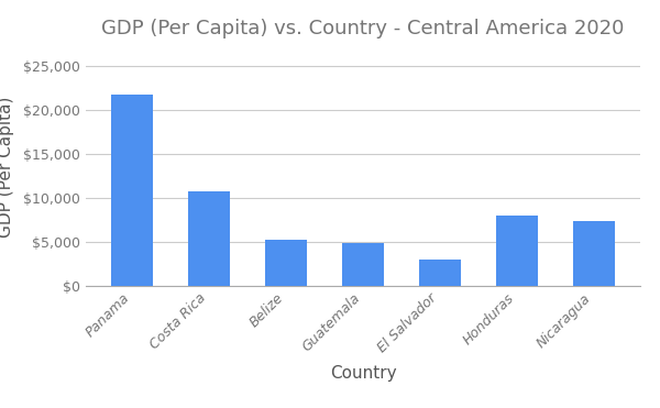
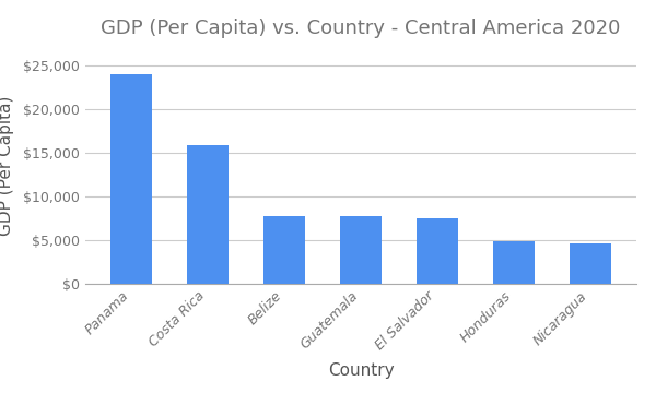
Panama: $21,800 -> $24,000
Costa Rica: $10,800 -> $15,900
Belize: $5,200 -> $7,800
Guatemala: $4,800 -> $7,700
El Salvador: $3,000 -> $7,500
Honduras: $8,000 -> $4,800
Nicaragua: $7,400 -> $4,600
